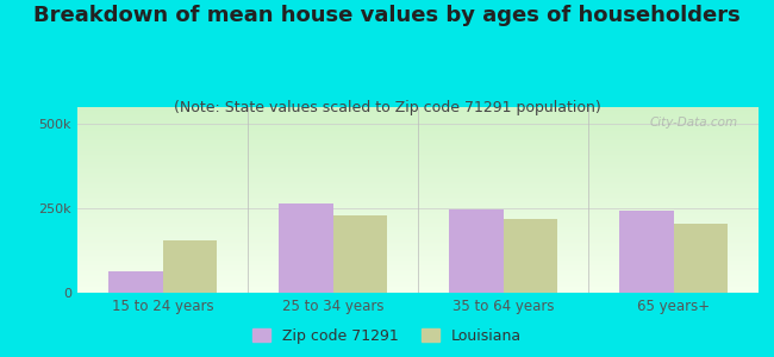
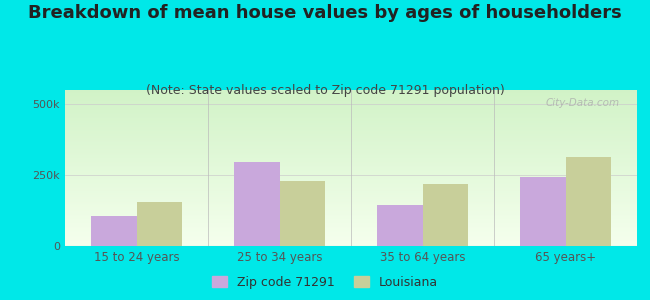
Zip code 71291/15 to 24 years: 62k -> 105k
Zip code 71291/25 to 34 years: 263k -> 295k
Zip code 71291/35 to 64 years: 248k -> 145k
Louisiana/65 years+: 205k -> 315k
